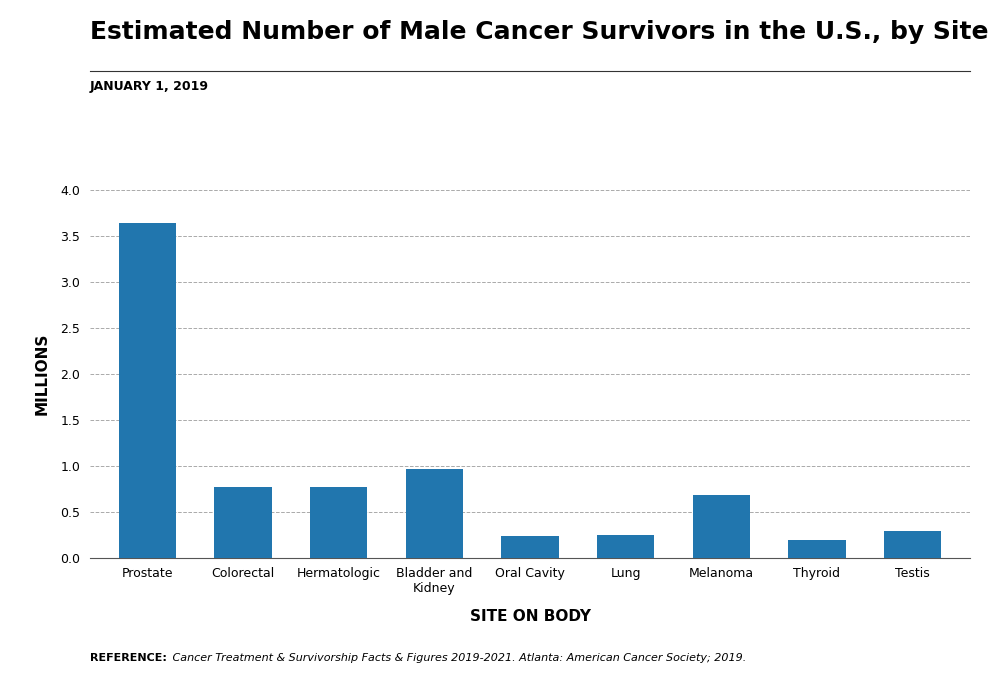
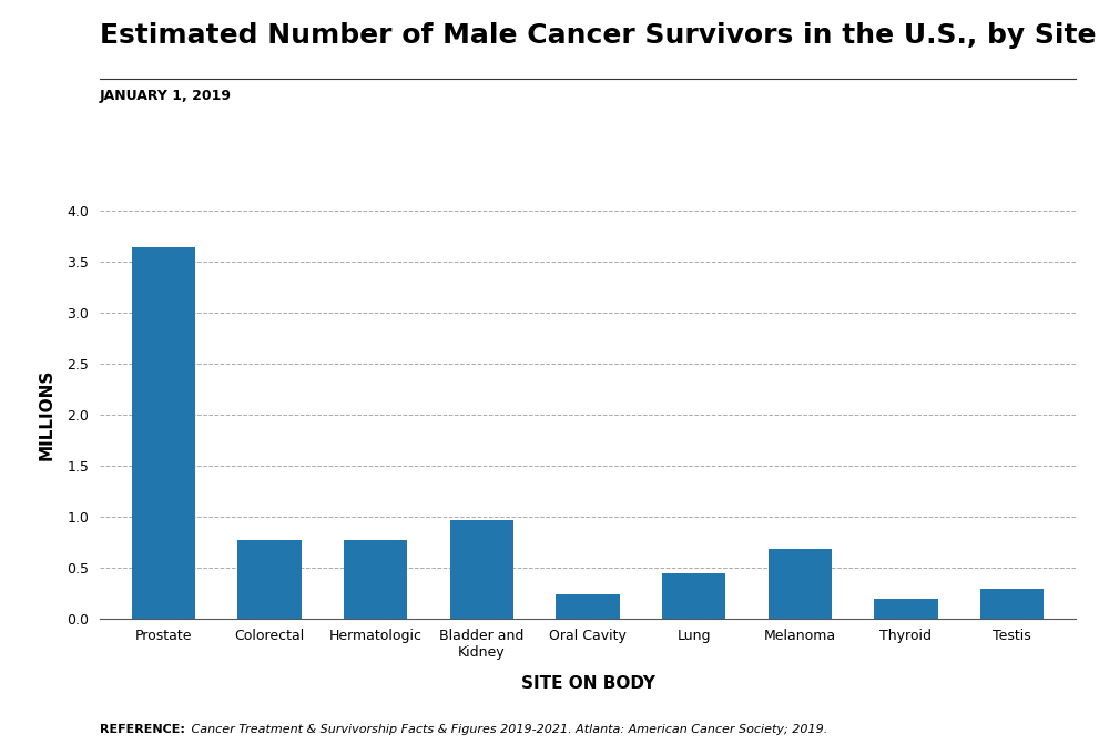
Lung: 0.25 -> 0.44
